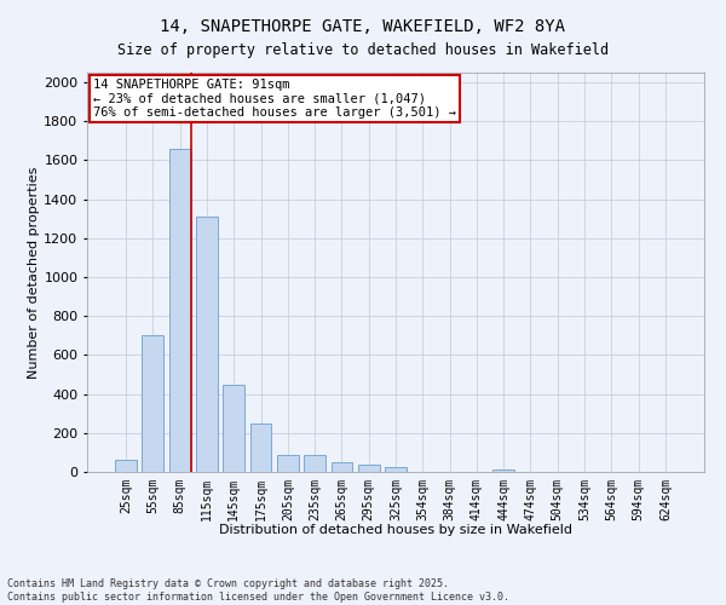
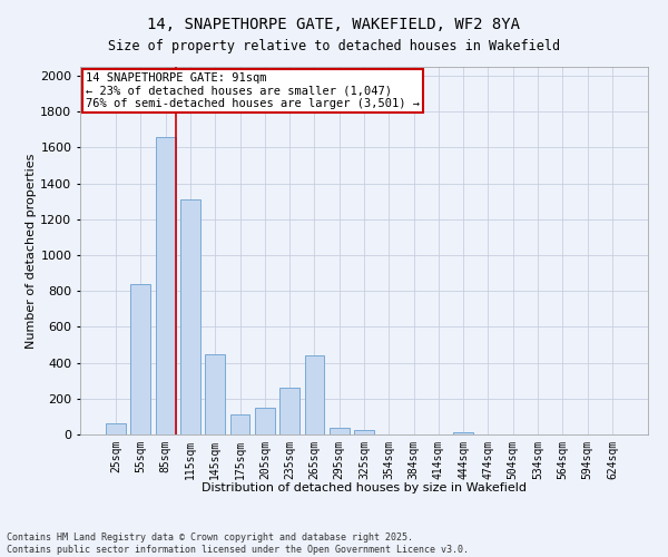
55sqm: 700 -> 840
175sqm: 250 -> 110
205sqm: 80 -> 150
235sqm: 80 -> 260
265sqm: 50 -> 440
